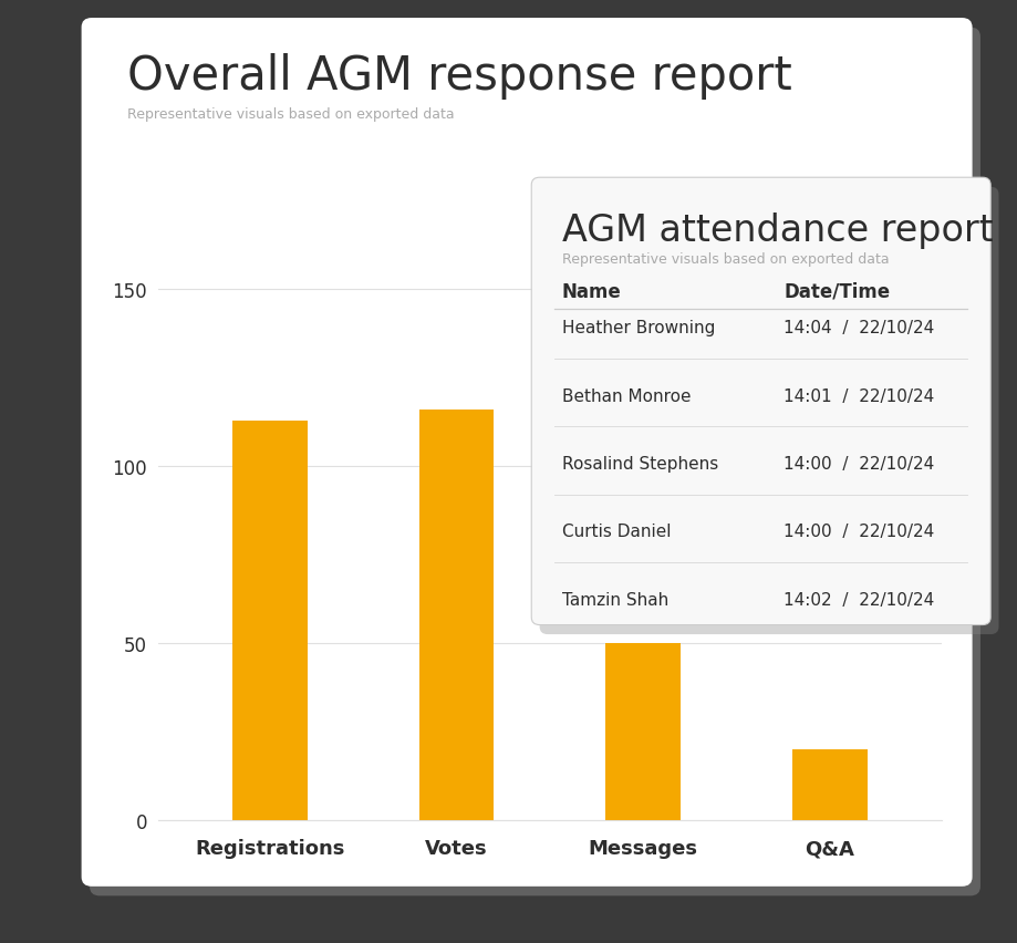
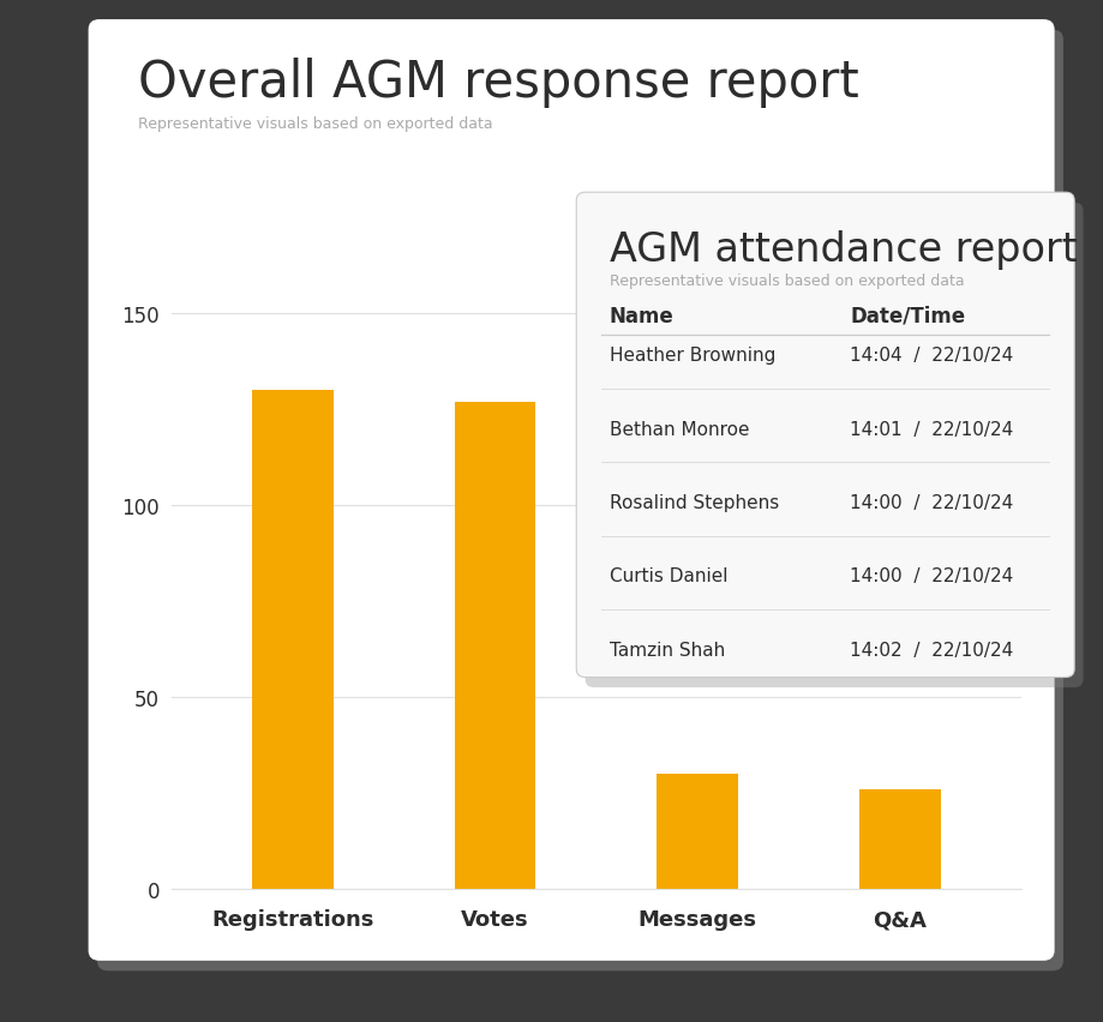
Registrations: 113 -> 130
Votes: 116 -> 127
Messages: 50 -> 30
Q&A: 20 -> 26
